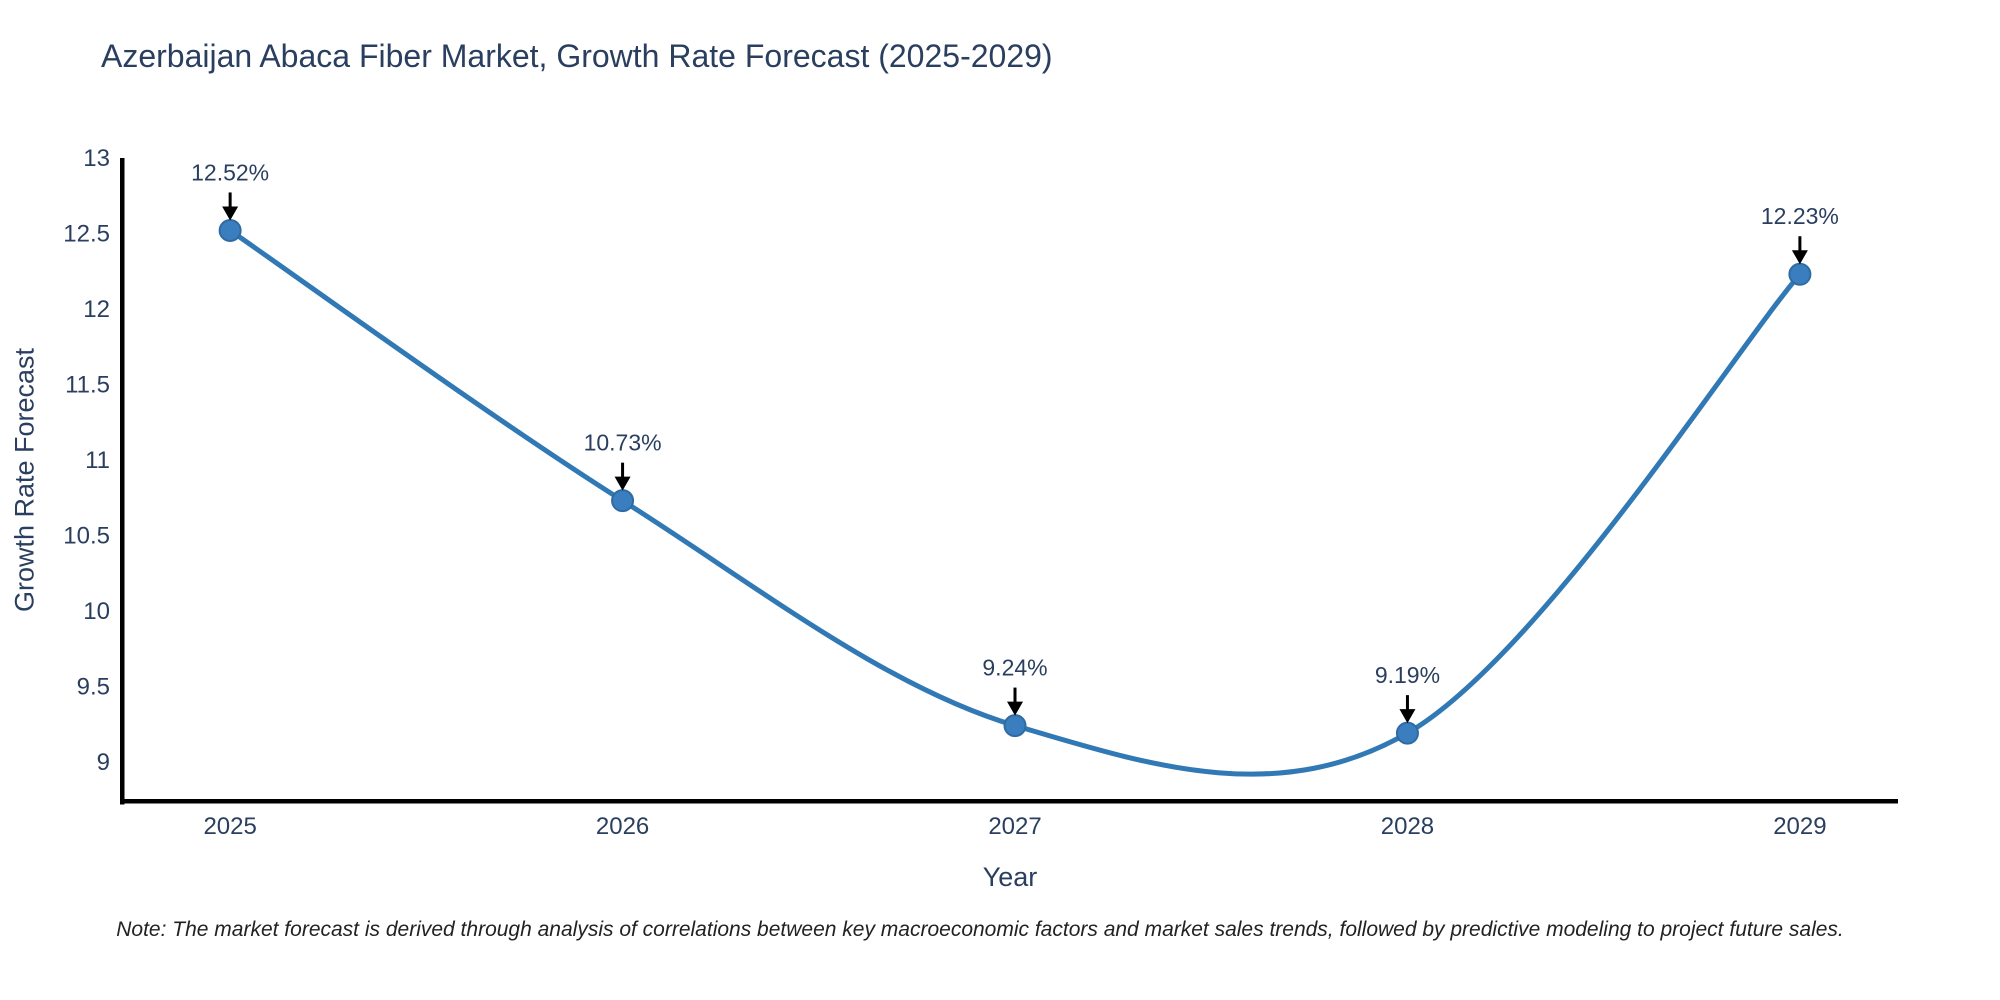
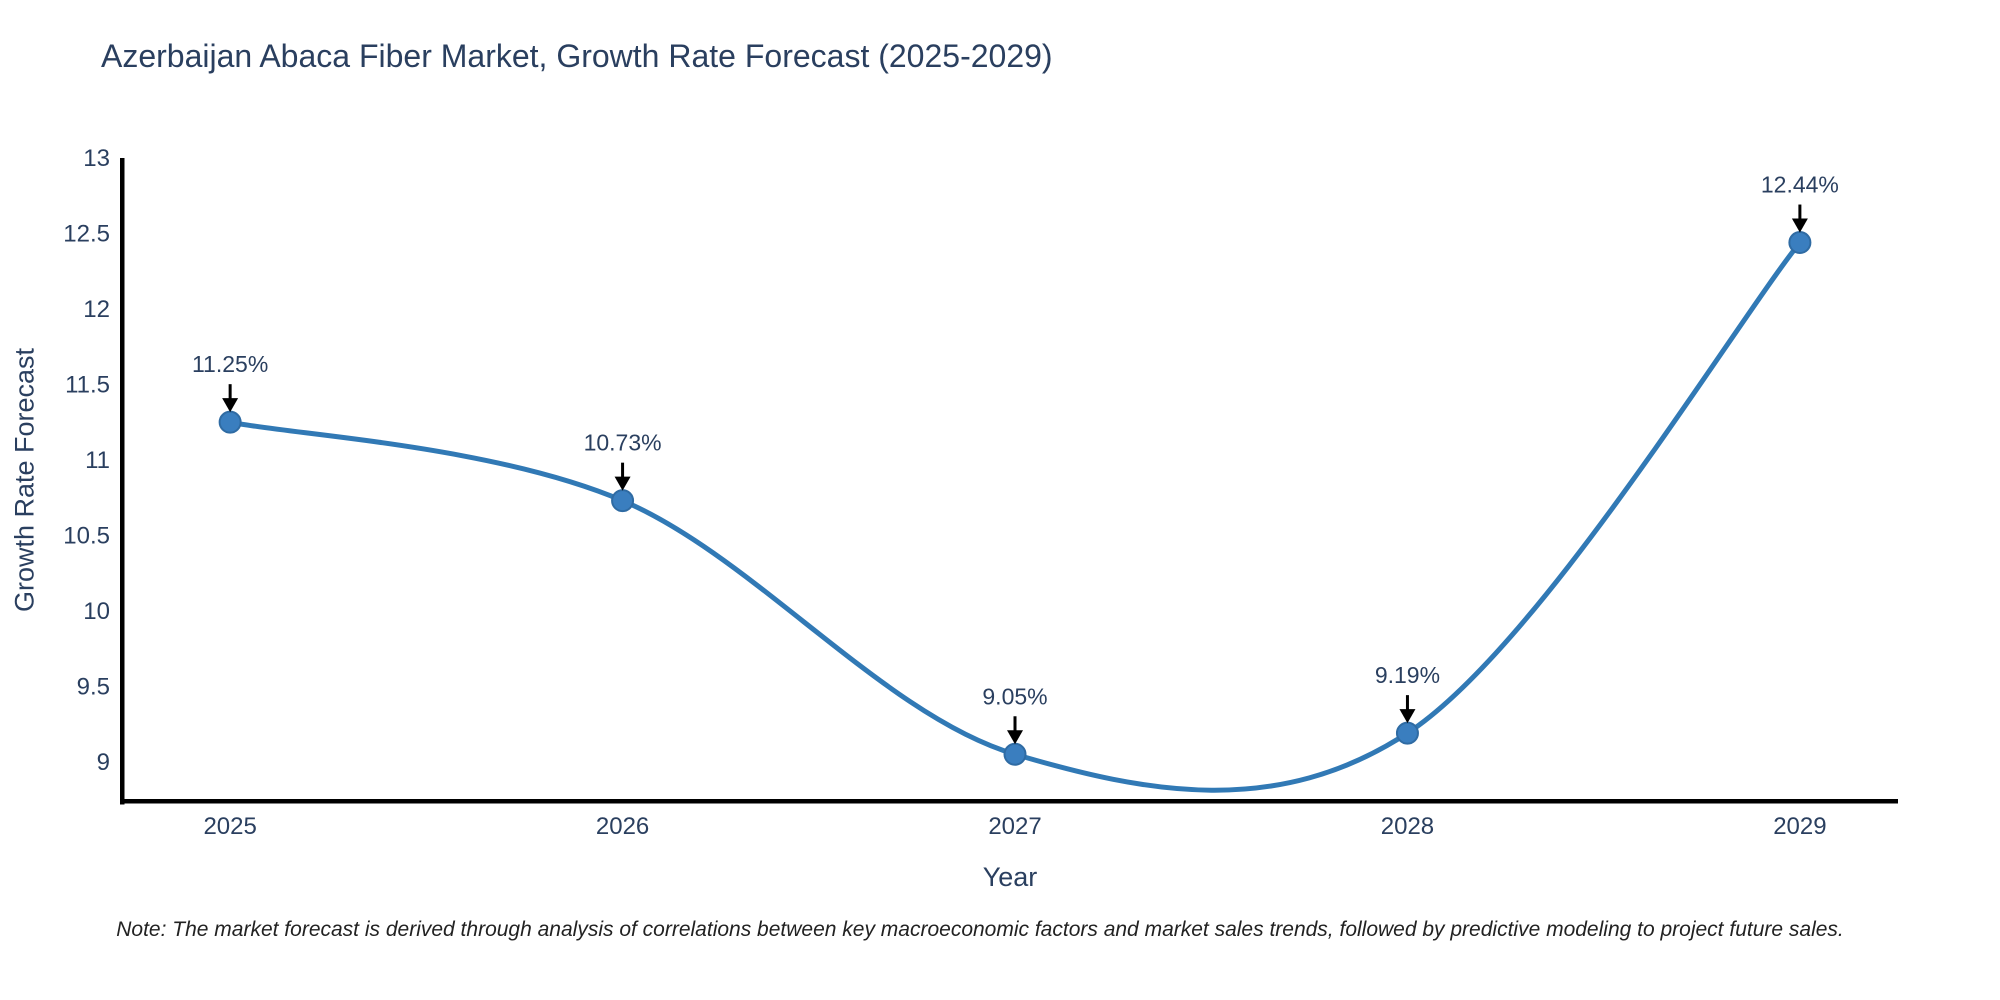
2025: 12.52% -> 11.25%
2027: 9.24% -> 9.05%
2029: 12.23% -> 12.44%
